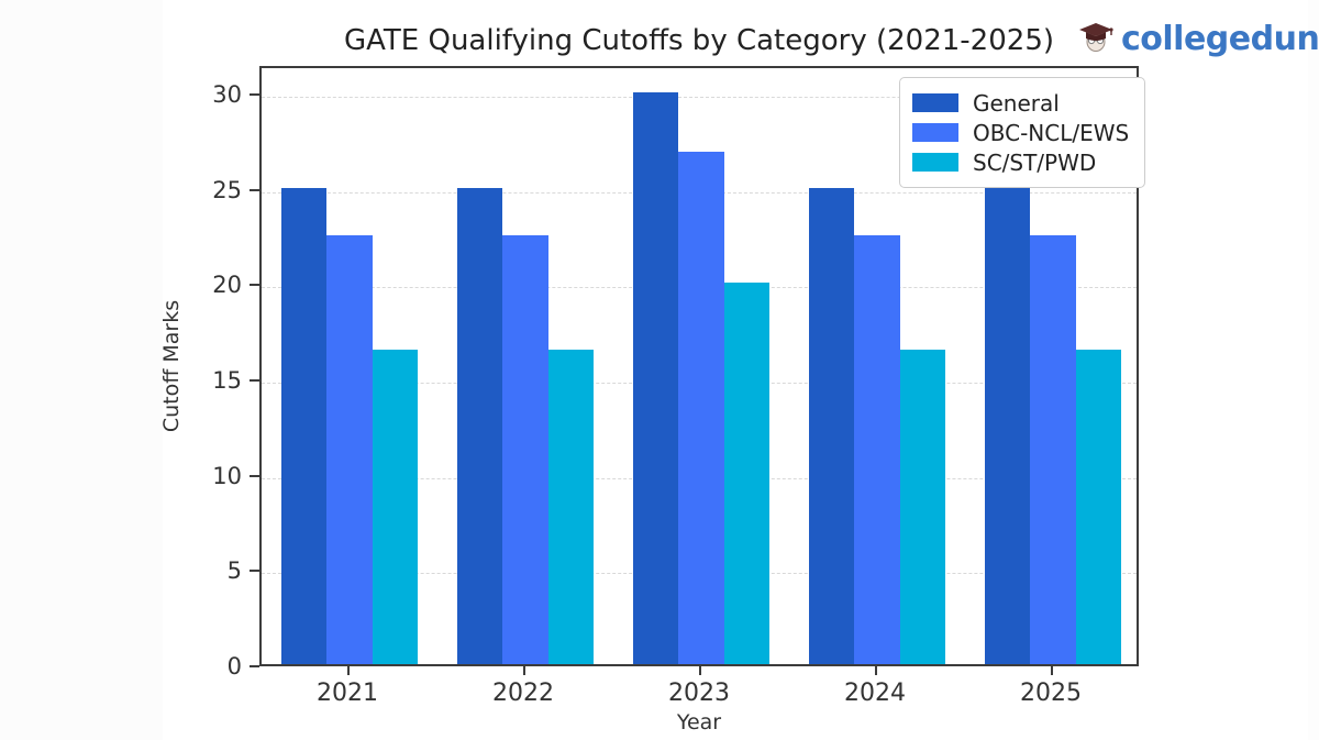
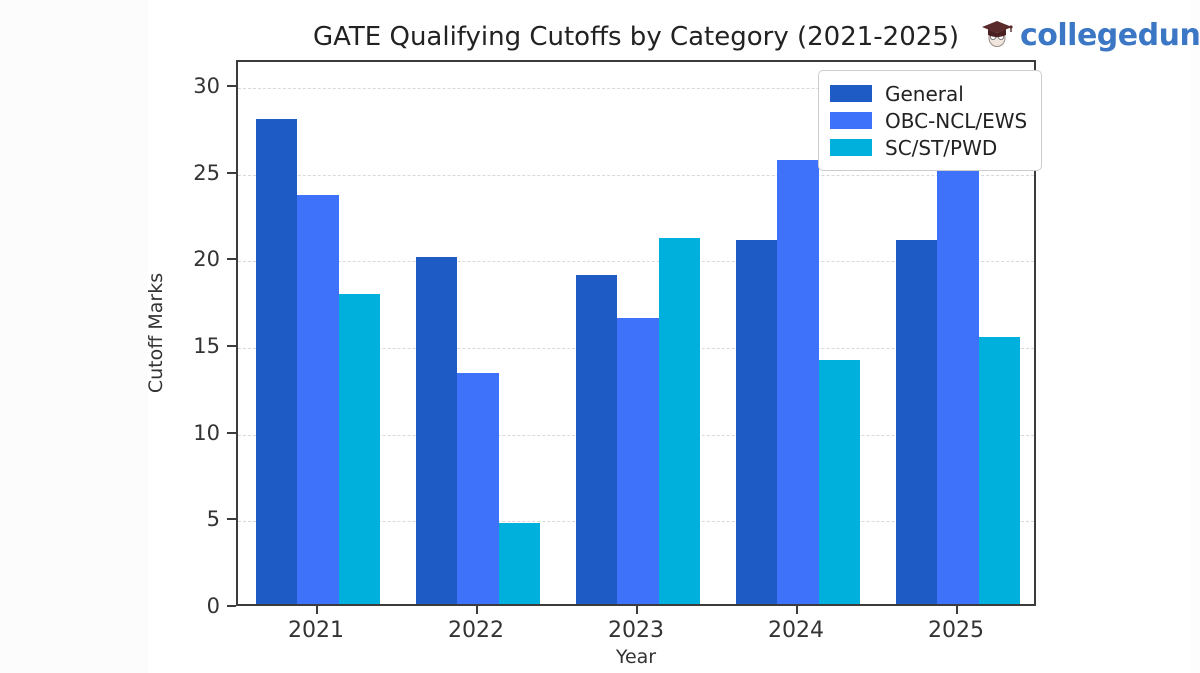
General/2021: 25 -> 28
OBC-NCL/EWS/2021: 22.5 -> 23.6
SC/ST/PWD/2021: 16.5 -> 17.9
General/2022: 25 -> 20
OBC-NCL/EWS/2022: 22.5 -> 13.3
SC/ST/PWD/2022: 16.5 -> 4.7
General/2023: 30 -> 19
OBC-NCL/EWS/2023: 26.9 -> 16.5
SC/ST/PWD/2023: 20.0 -> 21.1
General/2024: 25 -> 21
OBC-NCL/EWS/2024: 22.5 -> 25.6
SC/ST/PWD/2024: 16.5 -> 14.1
General/2025: 25 -> 21
OBC-NCL/EWS/2025: 22.5 -> 28.3
SC/ST/PWD/2025: 16.5 -> 15.4
